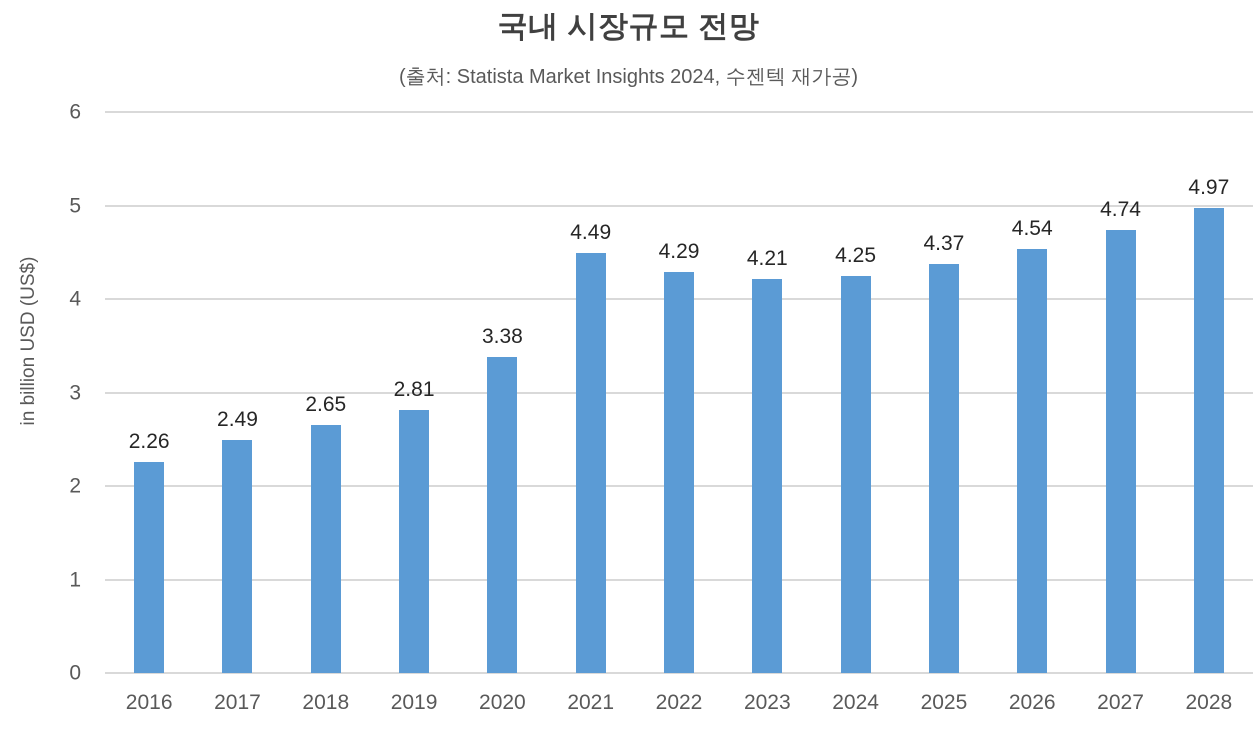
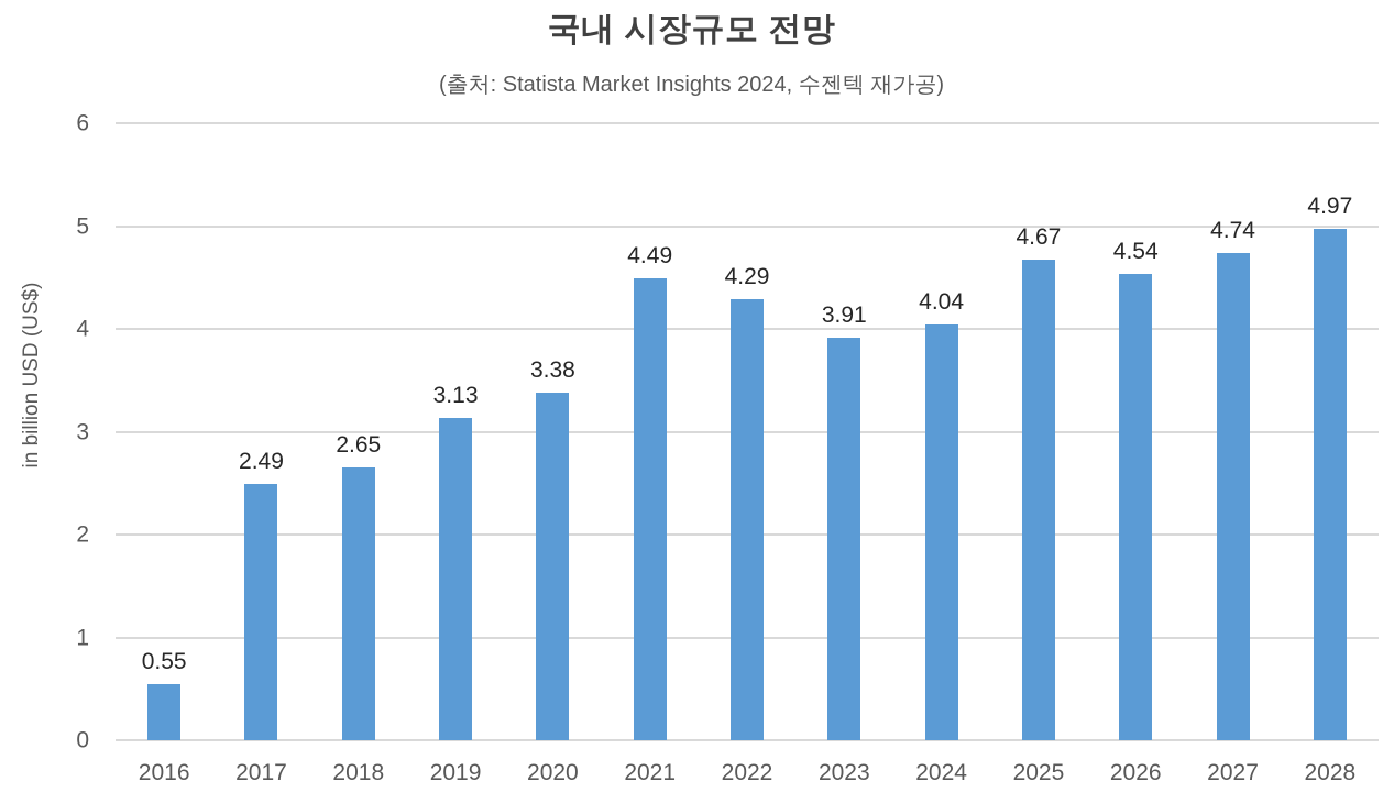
2016: 2.26 -> 0.55
2019: 2.81 -> 3.13
2023: 4.21 -> 3.91
2024: 4.25 -> 4.04
2025: 4.37 -> 4.67
